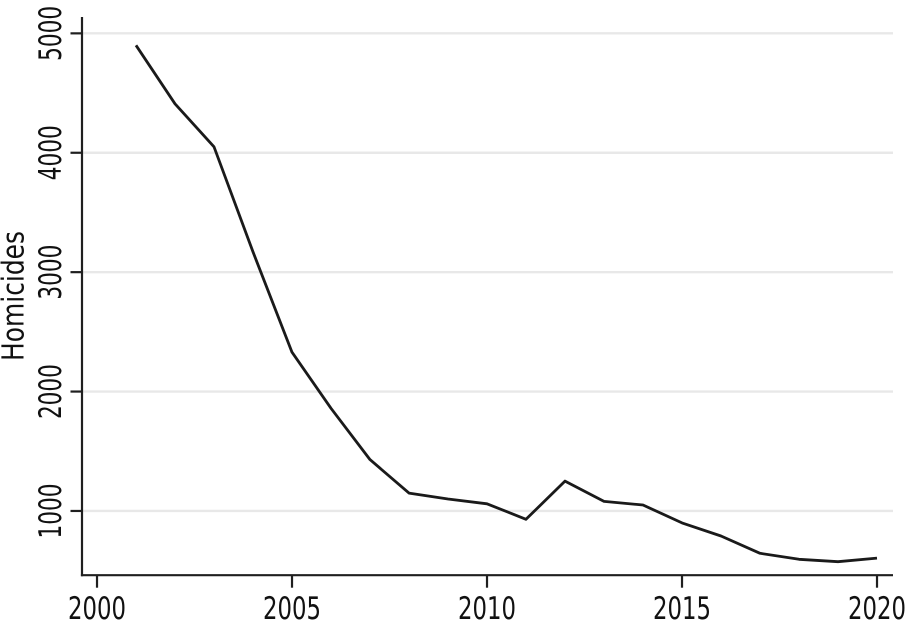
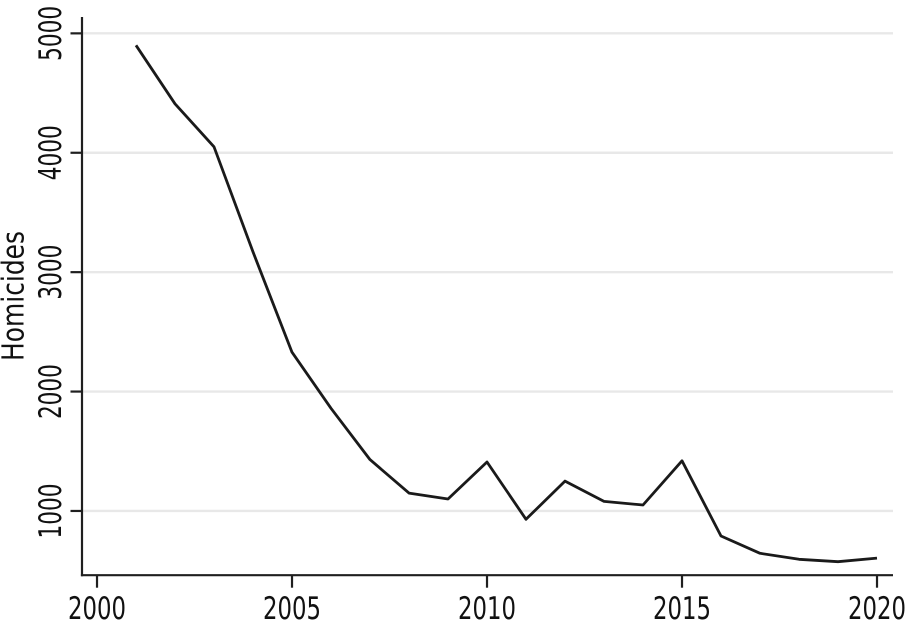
2010: 1060 -> 1410
2015: 900 -> 1420
